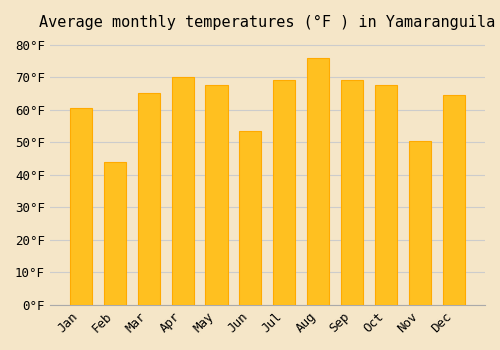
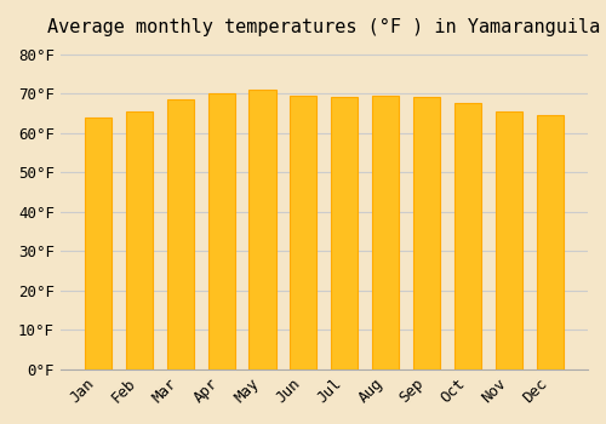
Jan: 60.5°F -> 64.0°F
Feb: 44.0°F -> 65.5°F
Mar: 65.0°F -> 68.5°F
May: 67.5°F -> 71.0°F
Jun: 53.5°F -> 69.5°F
Aug: 76.0°F -> 69.5°F
Nov: 50.5°F -> 65.5°F
